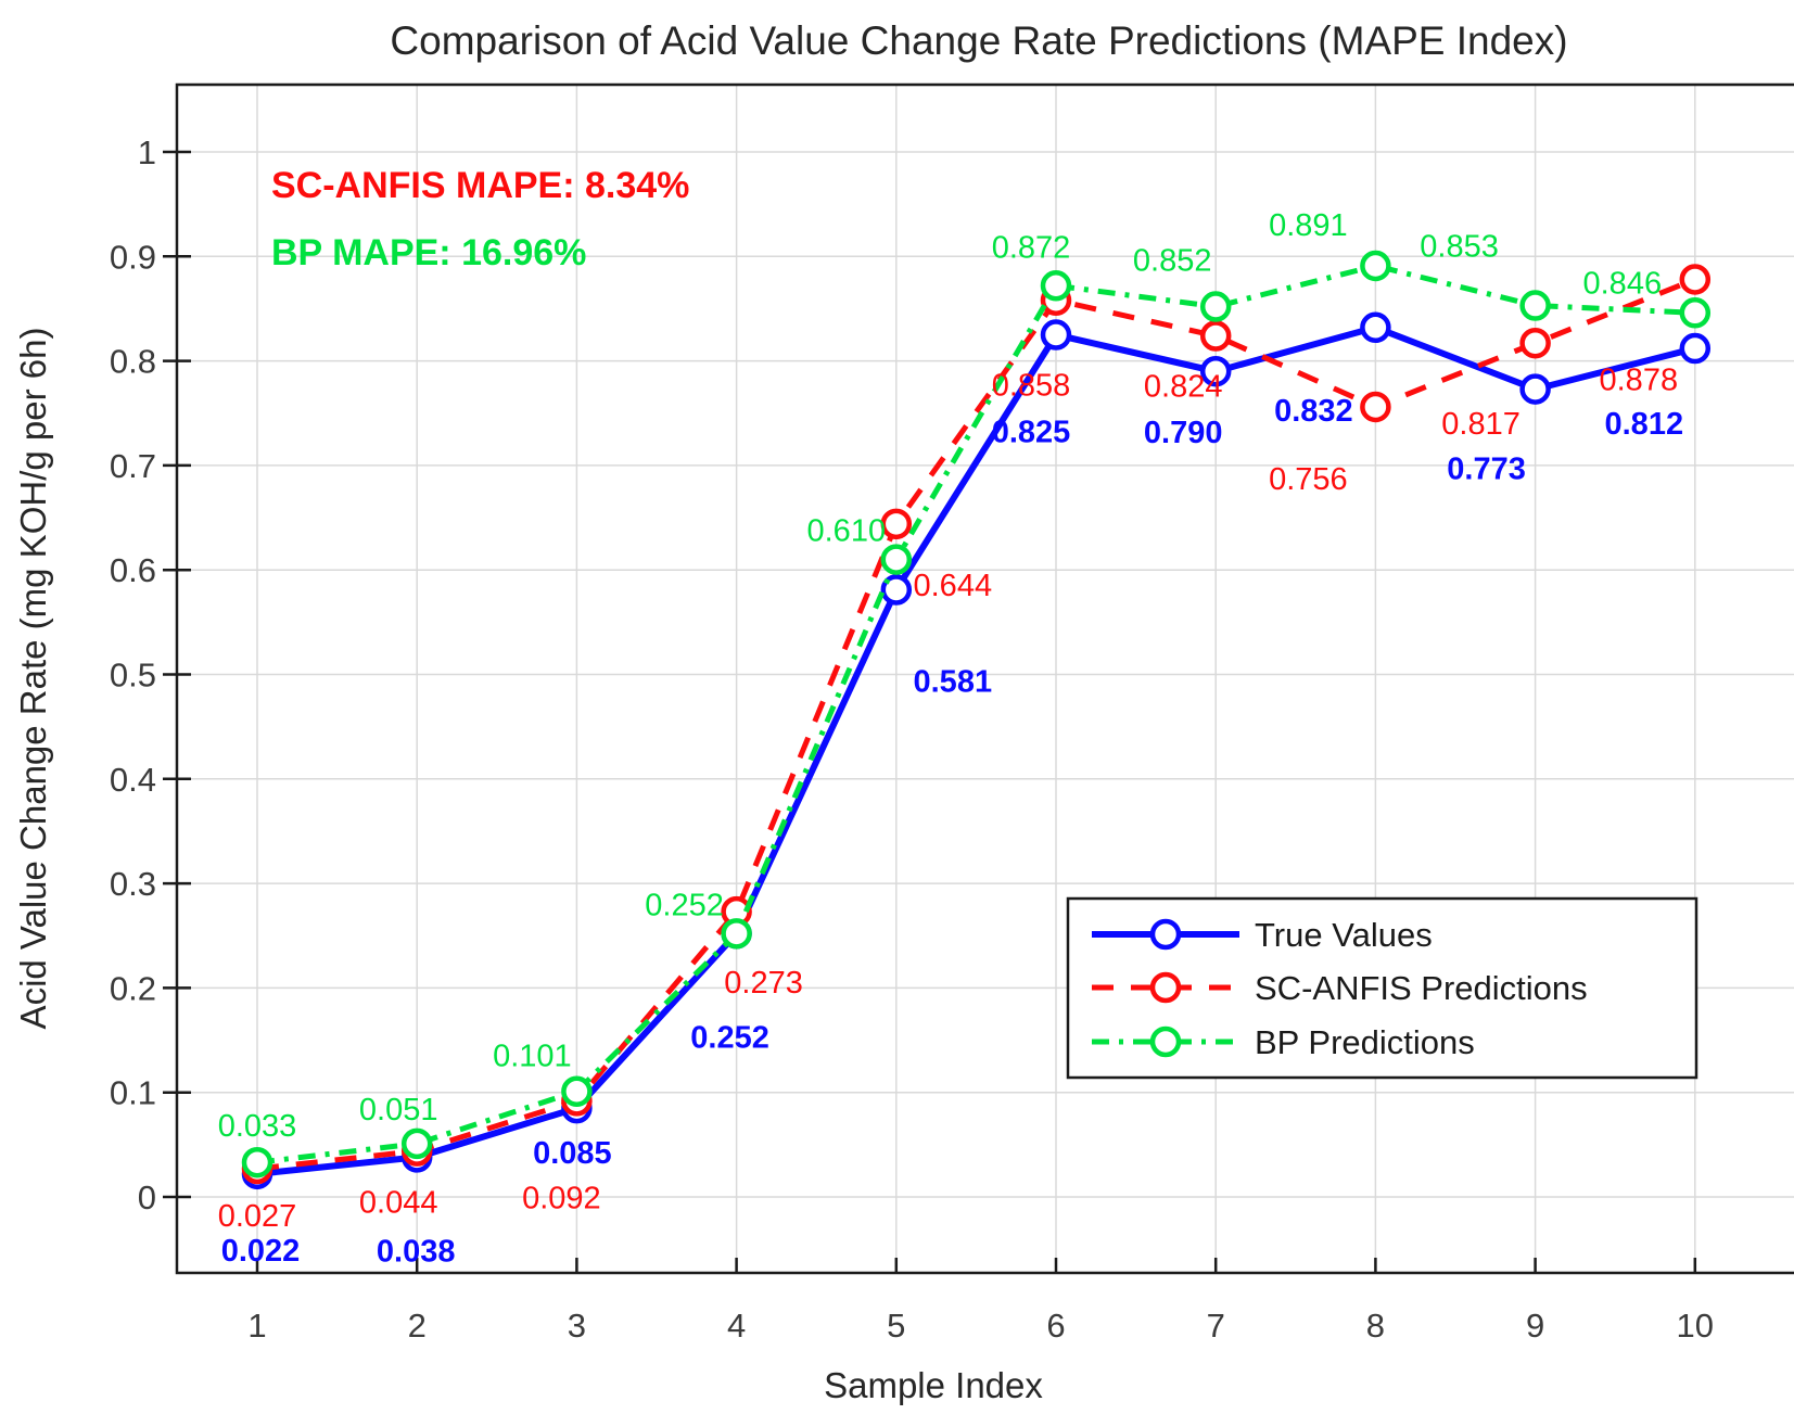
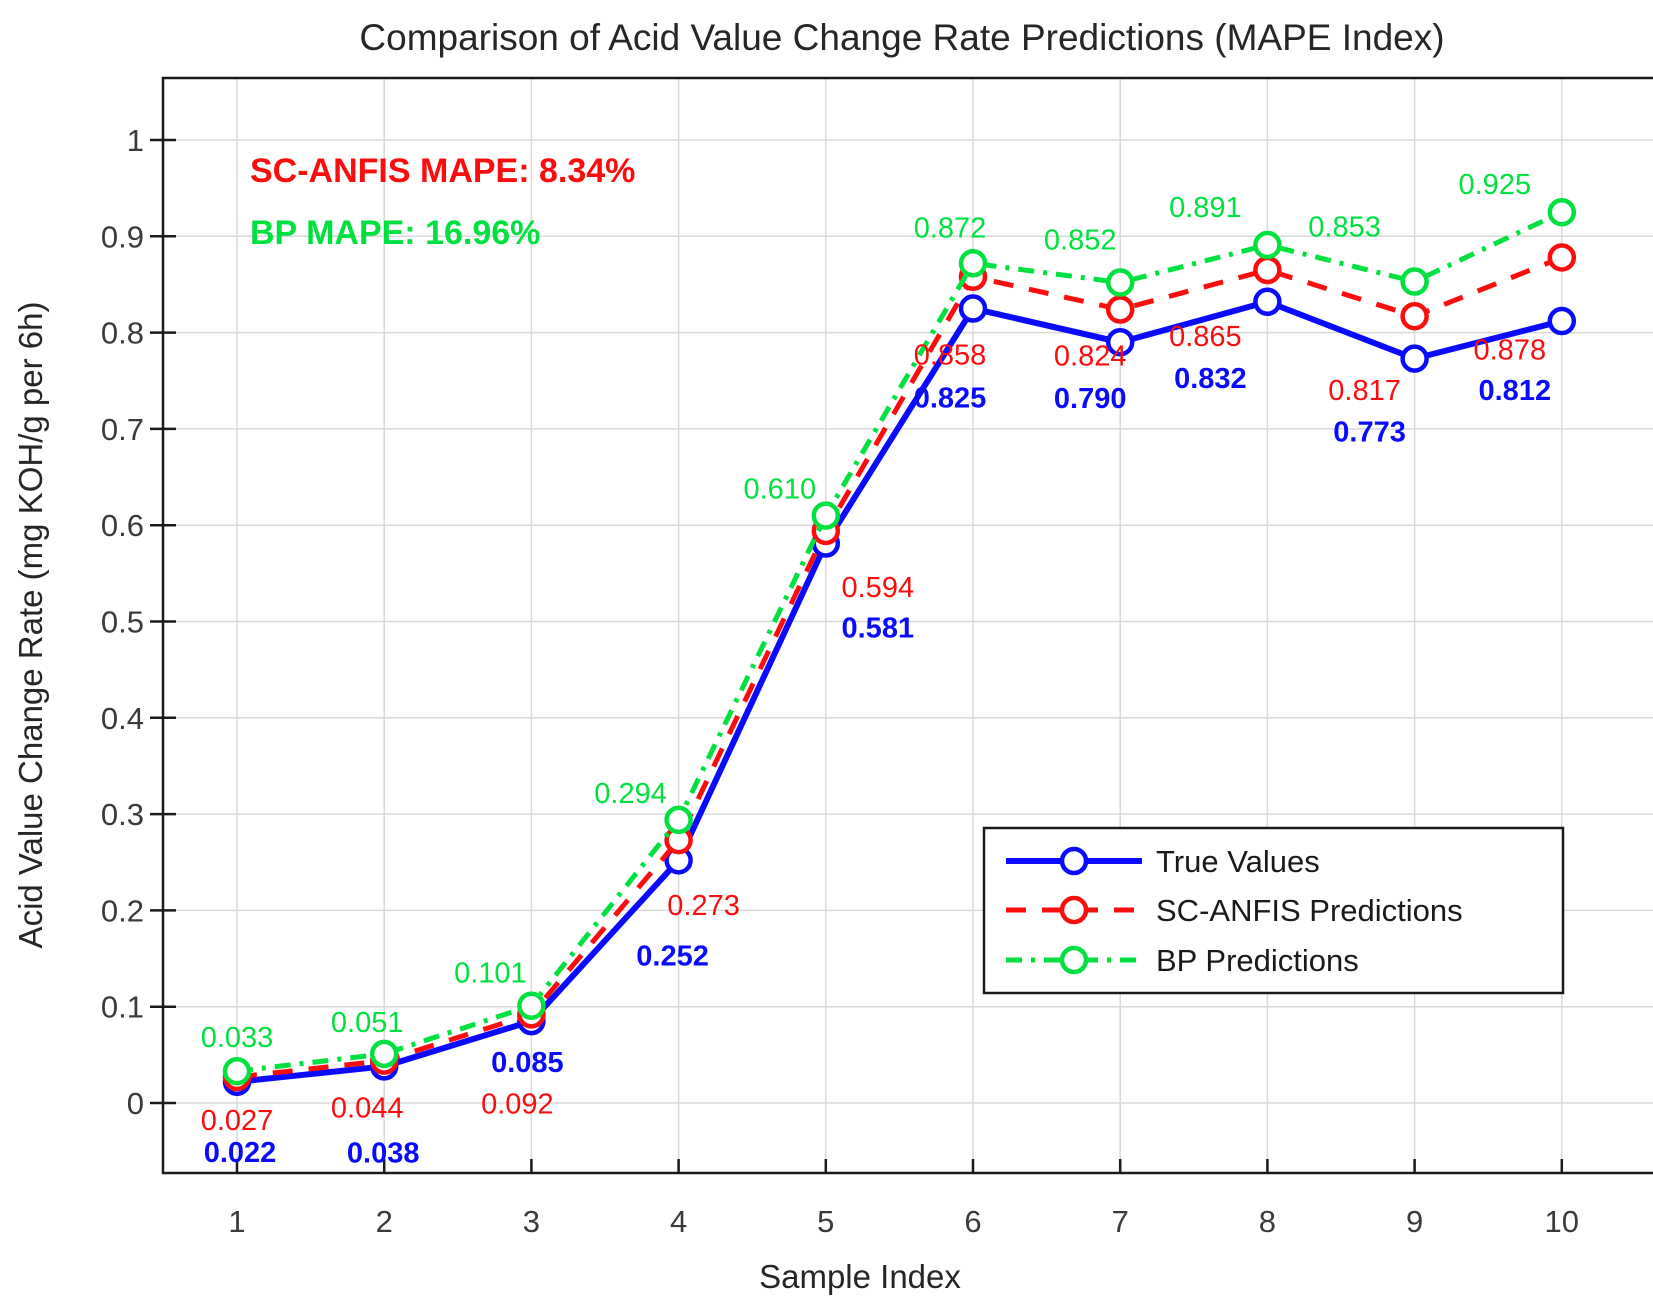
BP Predictions/4: 0.252 -> 0.294
SC-ANFIS Predictions/5: 0.644 -> 0.594
SC-ANFIS Predictions/8: 0.756 -> 0.865
BP Predictions/10: 0.846 -> 0.925
